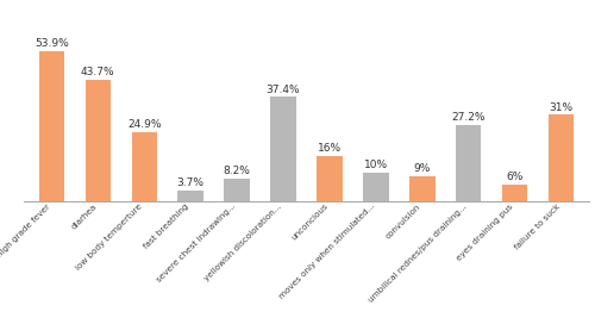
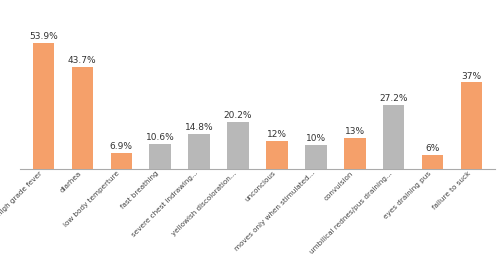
low body temperture: 24.9% -> 6.9%
fast breathing: 3.7% -> 10.6%
severe chest indrawing...: 8.2% -> 14.8%
yellowish discoloration...: 37.4% -> 20.2%
unconcious: 16% -> 12%
convulsion: 9% -> 13%
failure to suck: 31% -> 37%
